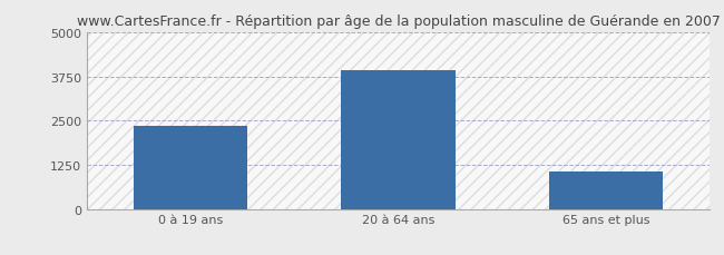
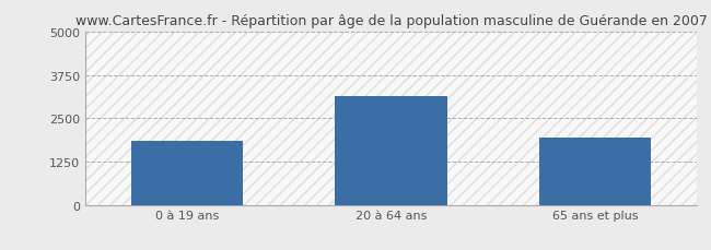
0 à 19 ans: 2350 -> 1850
20 à 64 ans: 3920 -> 3150
65 ans et plus: 1050 -> 1950
